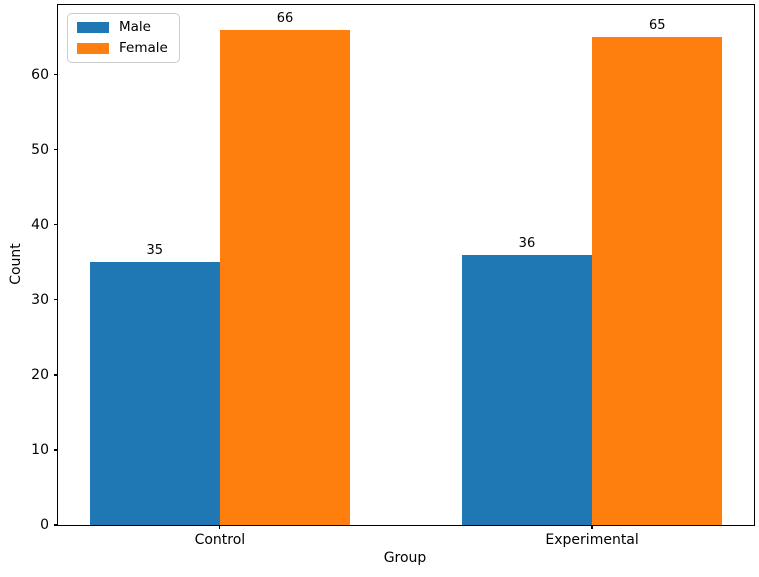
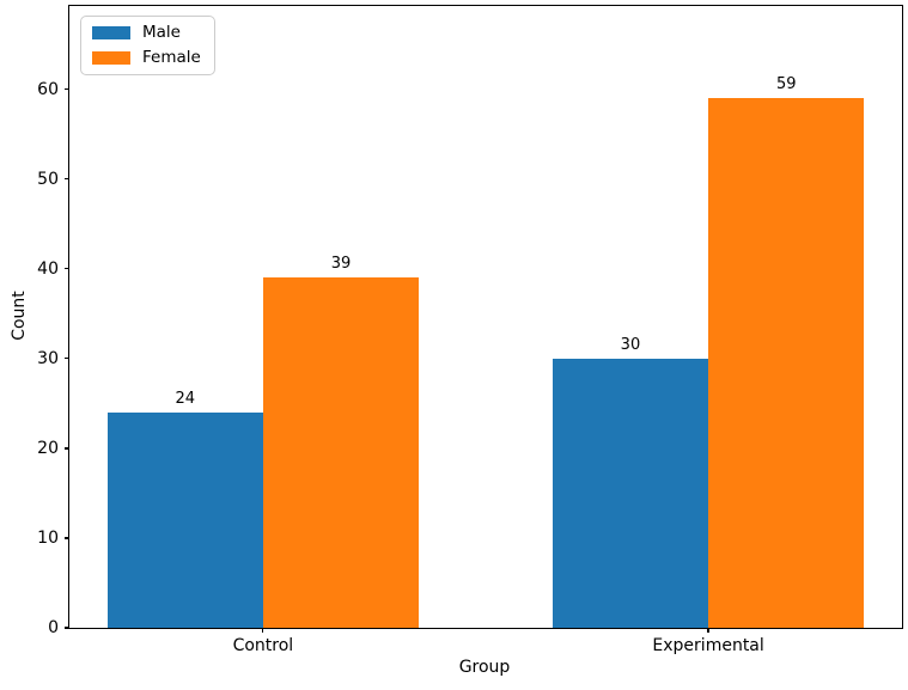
Male/Control: 35 -> 24
Female/Control: 66 -> 39
Male/Experimental: 36 -> 30
Female/Experimental: 65 -> 59
